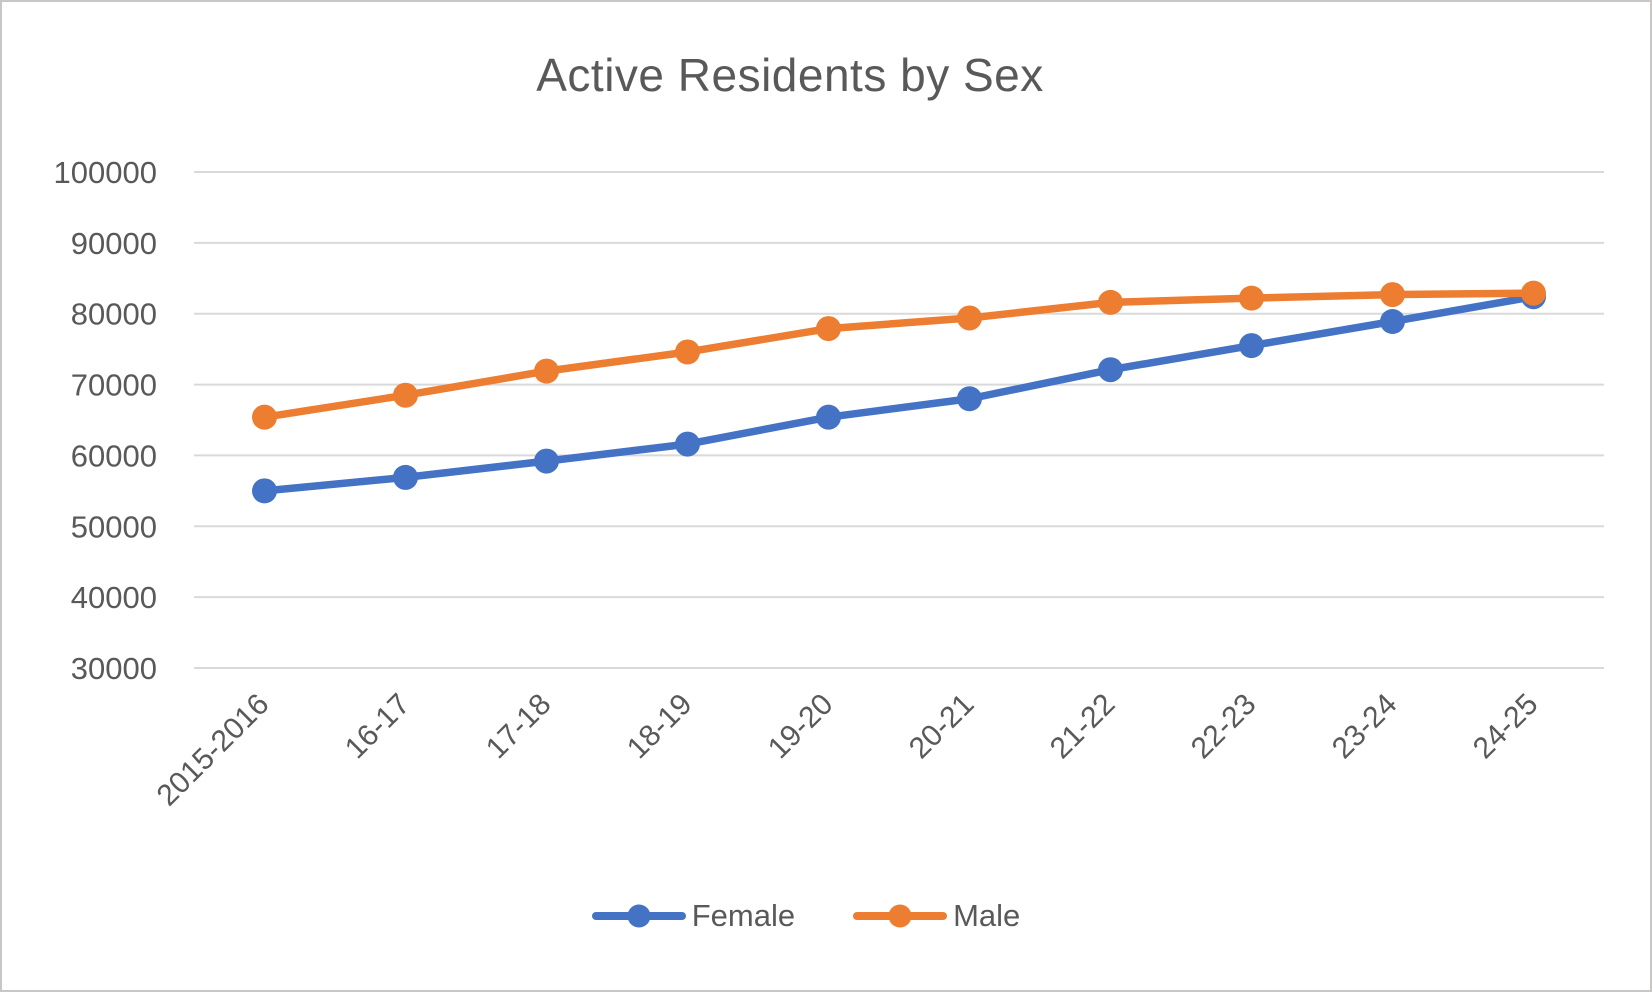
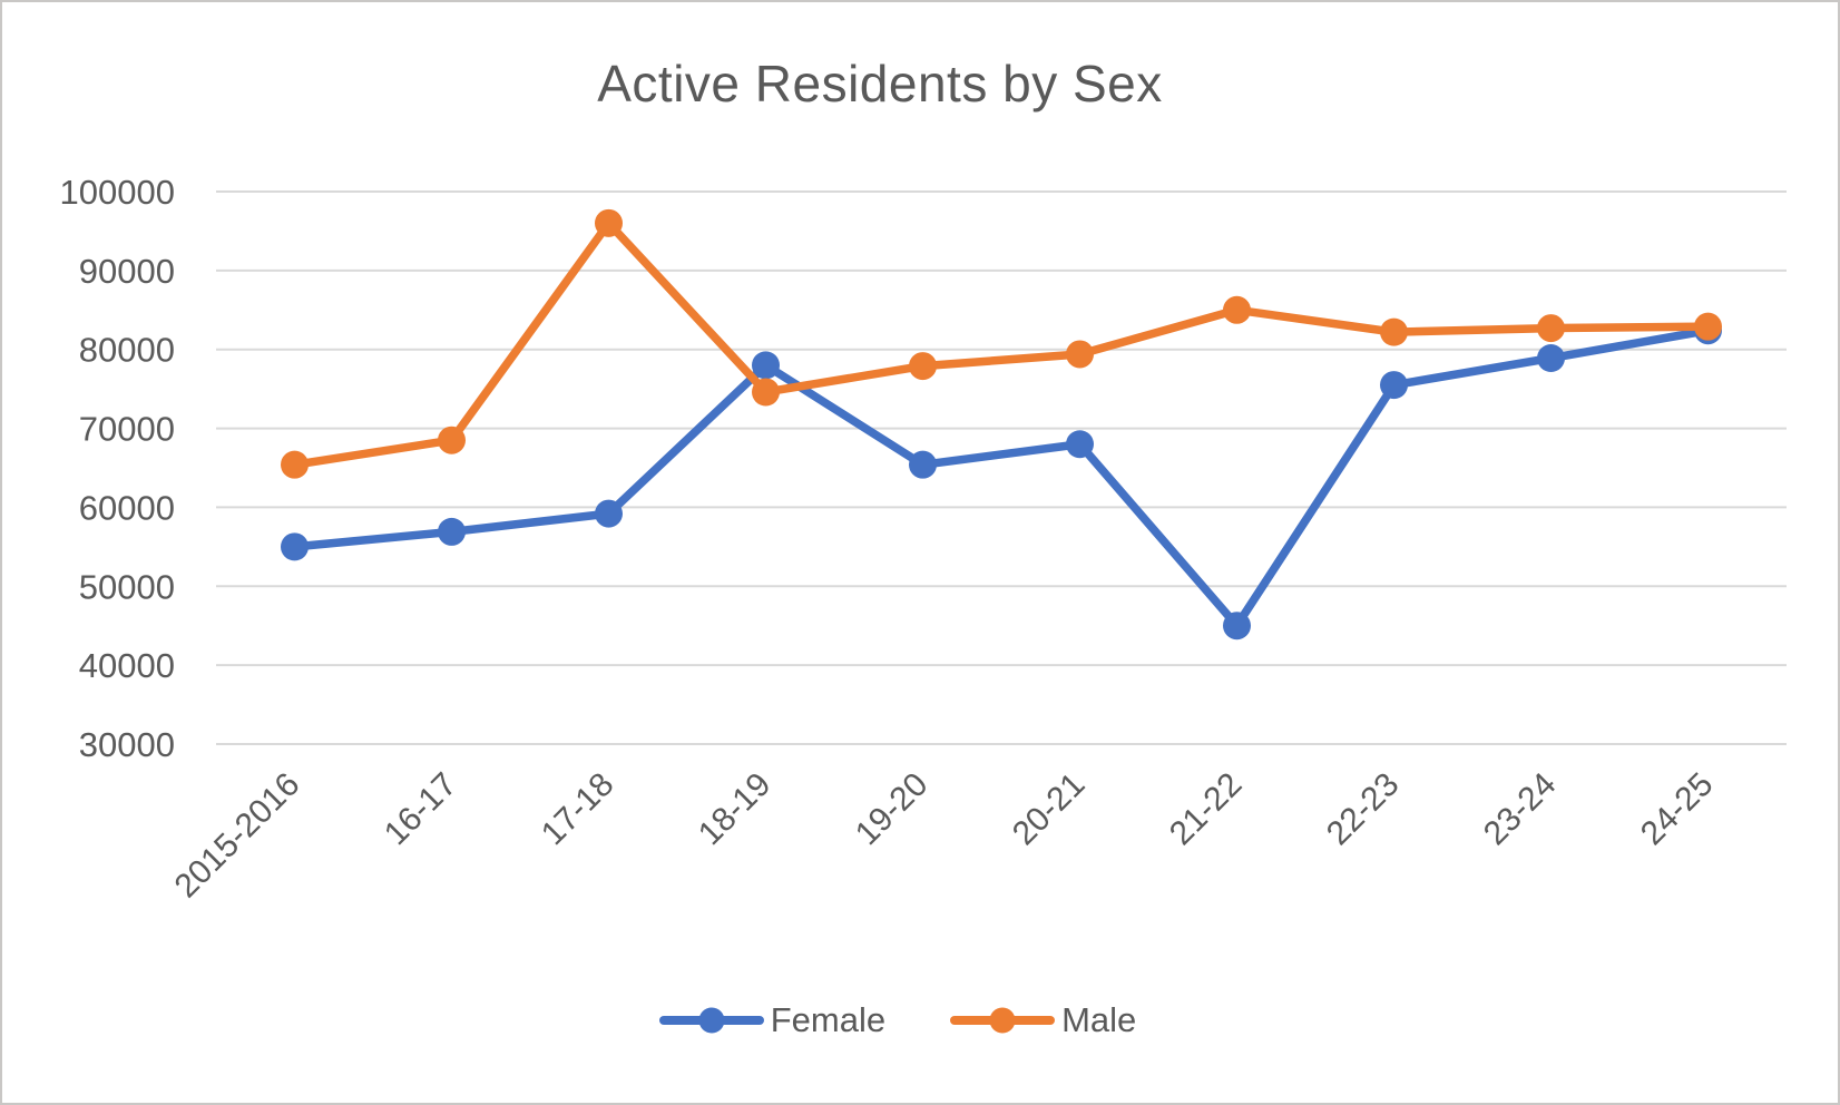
Male/17-18: 72000 -> 96000
Female/18-19: 62000 -> 78000
Female/21-22: 72000 -> 45000
Male/21-22: 82000 -> 85000
